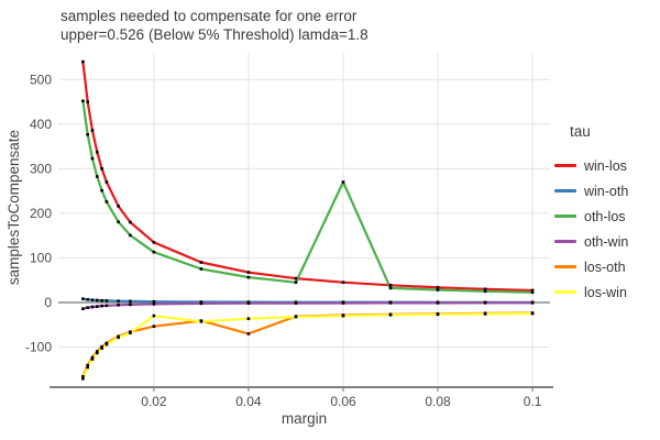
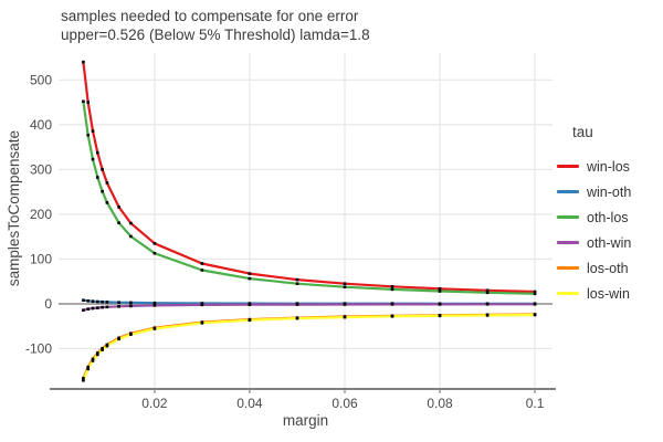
los-win/0.02: -30 -> -60
los-oth/0.04: -70 -> -30
oth-los/0.06: 270 -> 40
